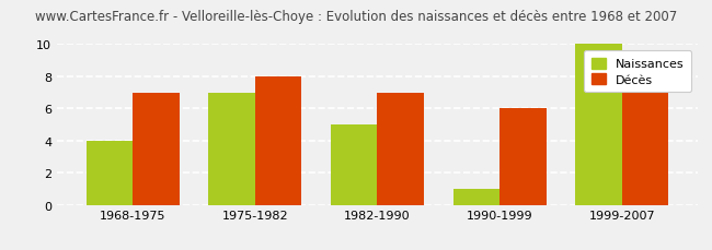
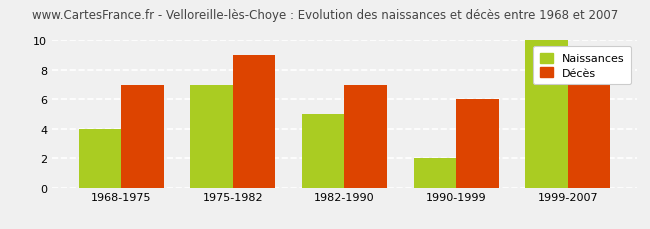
Décès/1975-1982: 8 -> 9
Naissances/1990-1999: 1 -> 2
